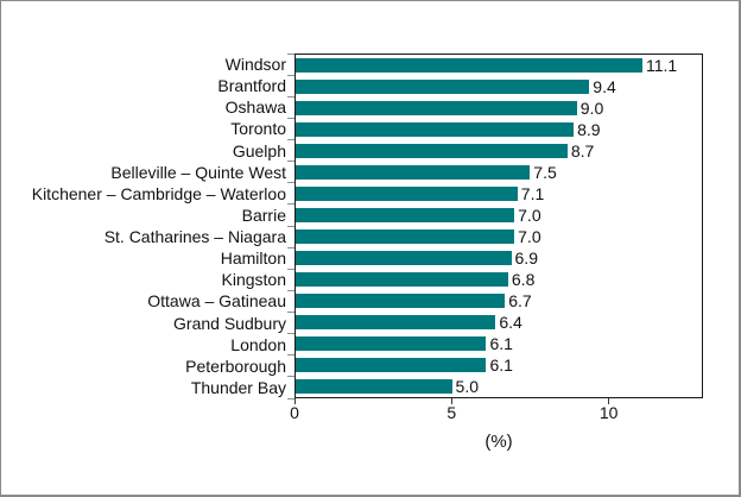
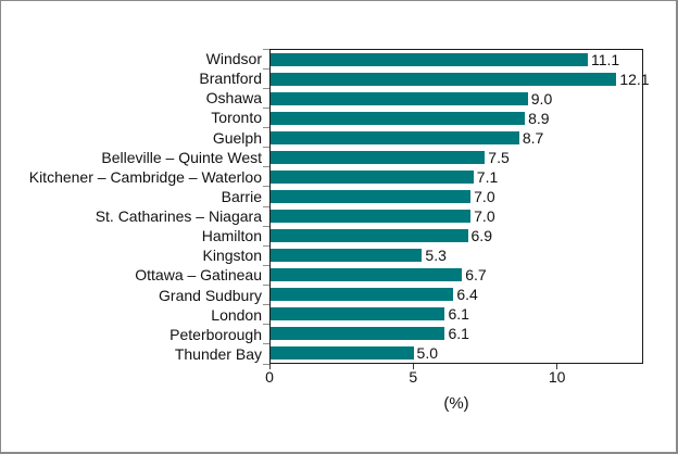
Brantford: 9.4 -> 12.1
Kingston: 6.8 -> 5.3
